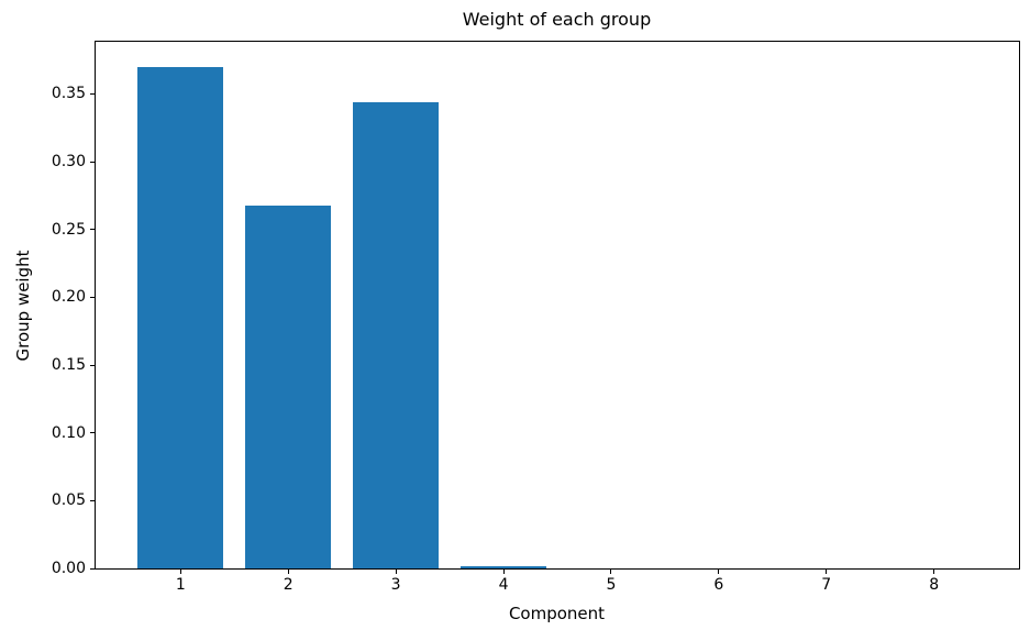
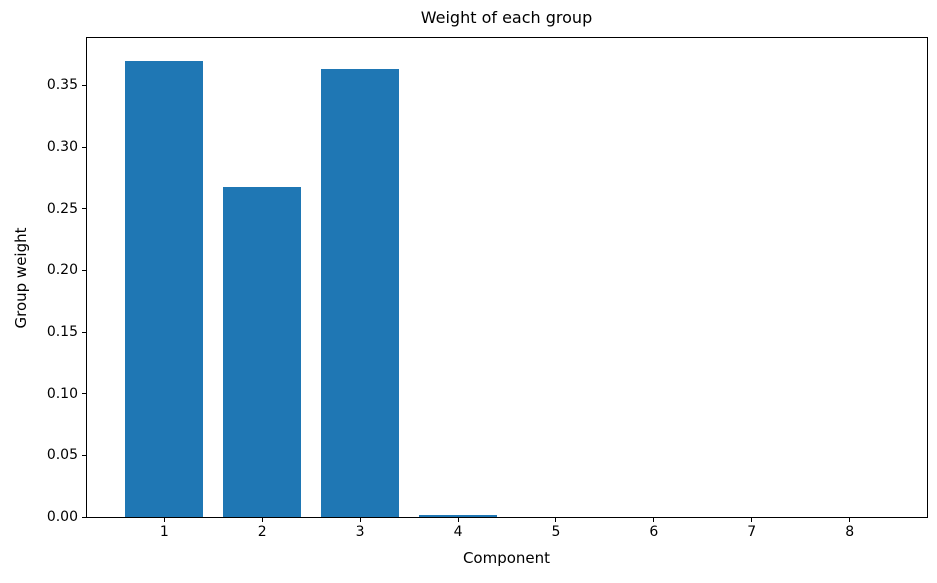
3: 0.344 -> 0.363
